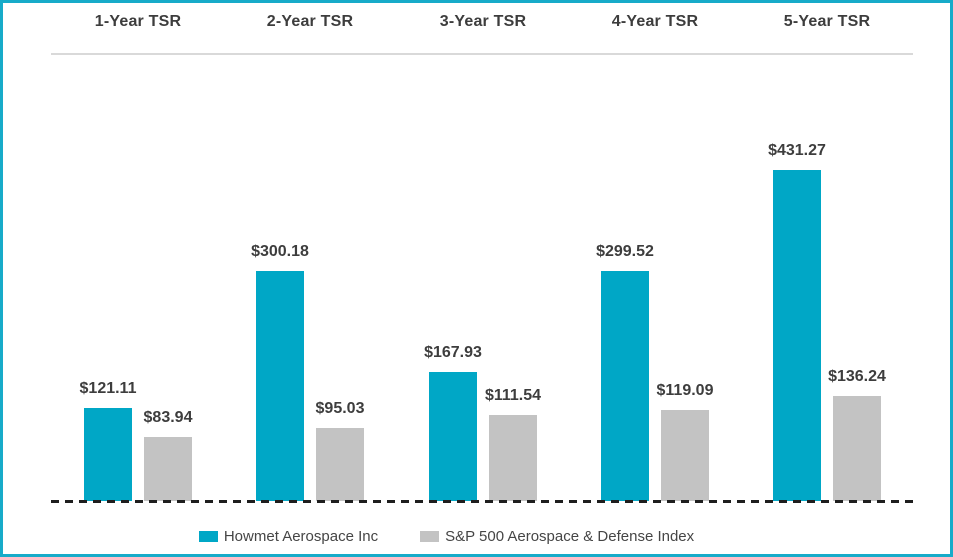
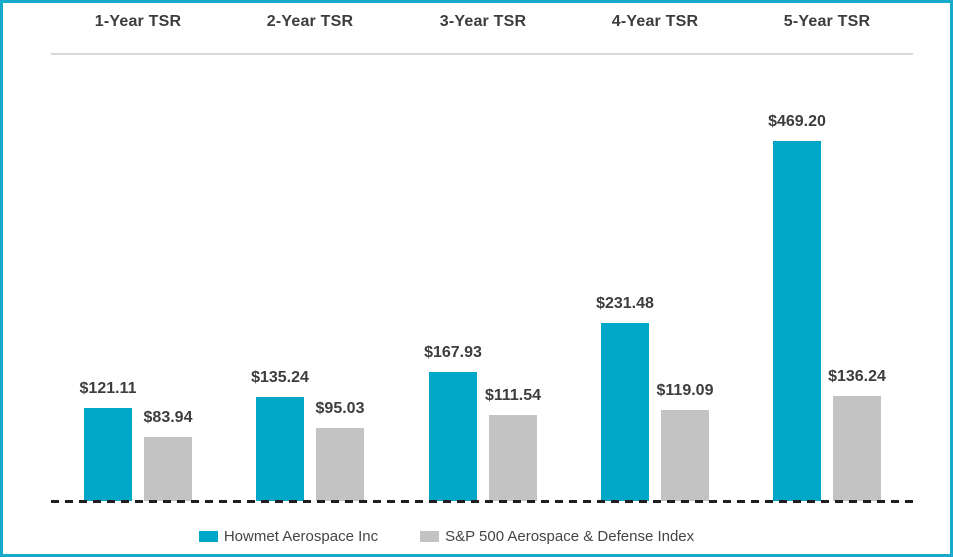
Howmet Aerospace Inc/2-Year TSR: $300.18 -> $135.24
Howmet Aerospace Inc/4-Year TSR: $299.52 -> $231.48
Howmet Aerospace Inc/5-Year TSR: $431.27 -> $469.20
